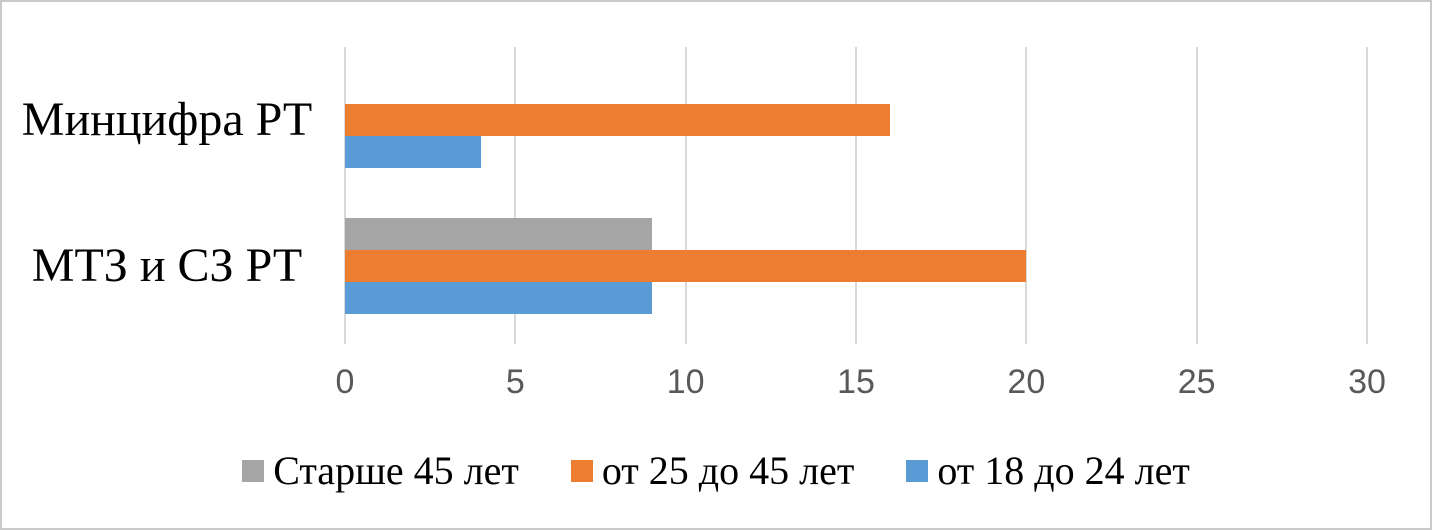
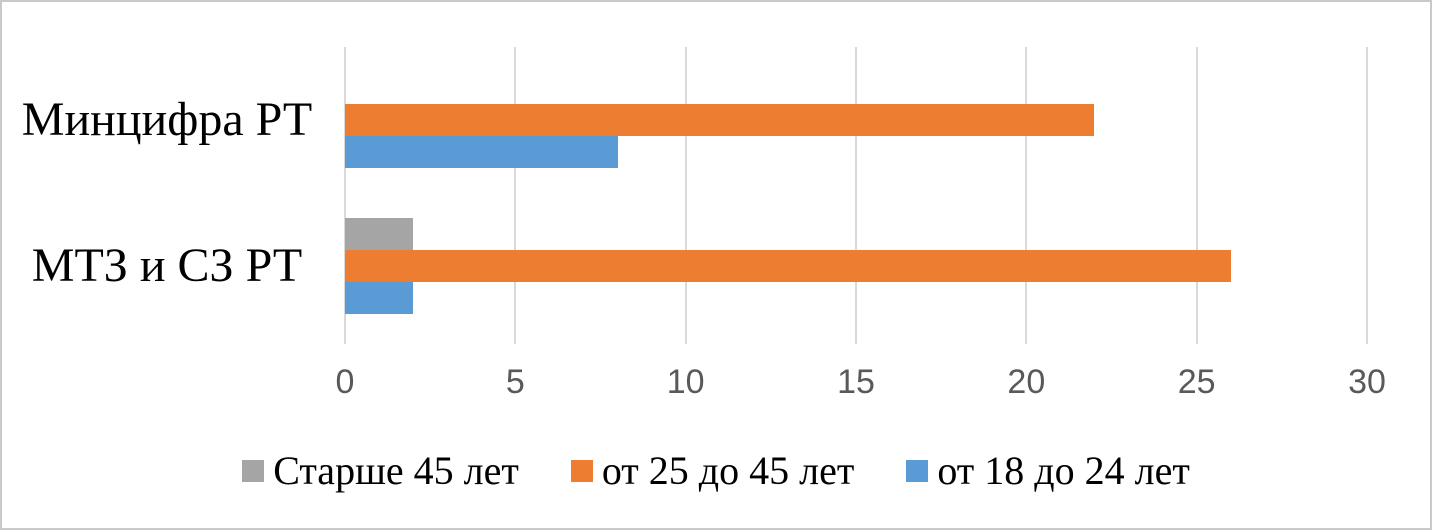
от 25 до 45 лет/Минцифра РТ: 16 -> 22
от 18 до 24 лет/Минцифра РТ: 4 -> 8
Старше 45 лет/МТЗ и СЗ РТ: 9 -> 2
от 25 до 45 лет/МТЗ и СЗ РТ: 20 -> 26
от 18 до 24 лет/МТЗ и СЗ РТ: 9 -> 2
